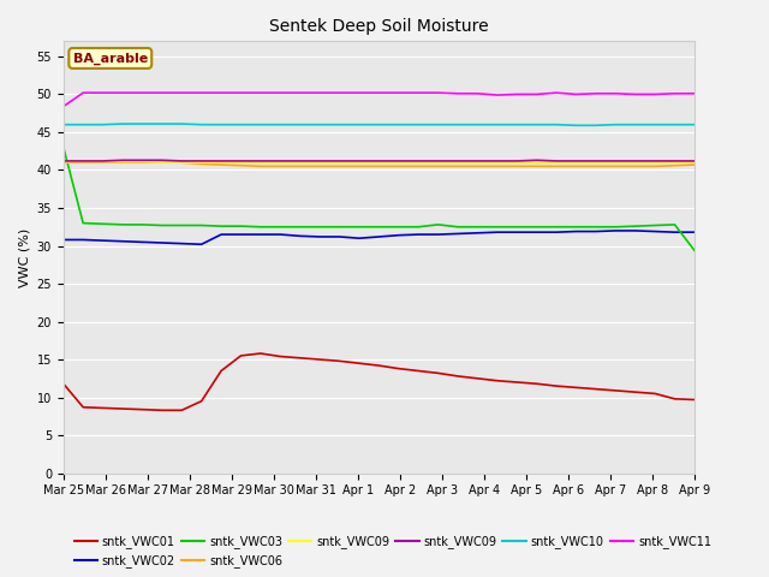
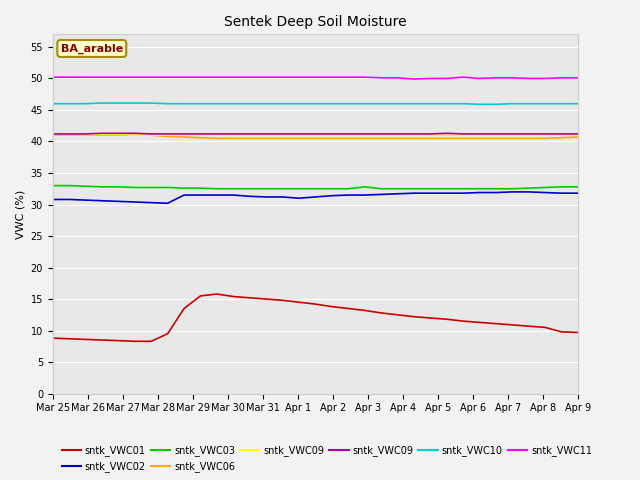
sntk_VWC01/Mar 25: 11.8 -> 8.8
sntk_VWC03/Mar 25: 43.0 -> 33.0
sntk_VWC11/Mar 25: 48.4 -> 50.2
sntk_VWC03/Apr 9: 29.4 -> 32.8
